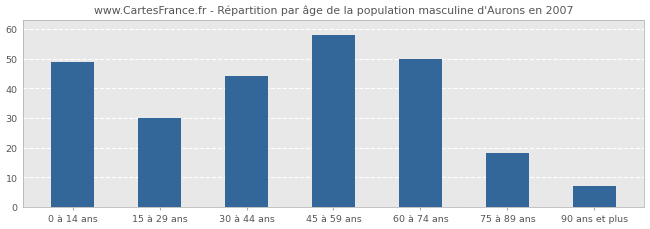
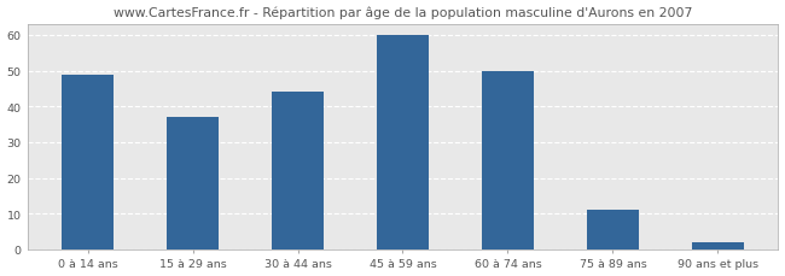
15 à 29 ans: 30 -> 37
45 à 59 ans: 58 -> 60
75 à 89 ans: 18 -> 11
90 ans et plus: 7 -> 2
